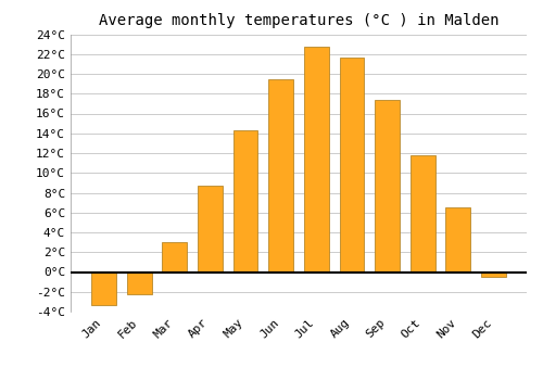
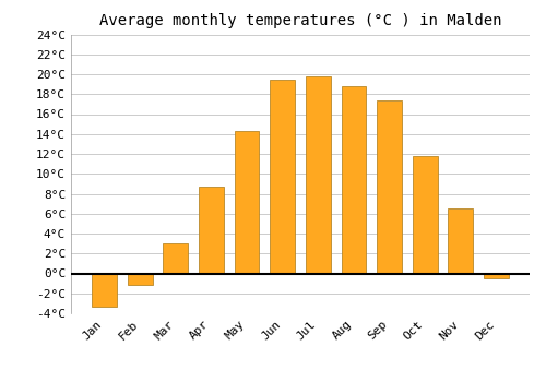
Feb: -2.2°C -> -1.2°C
Jul: 22.7°C -> 19.8°C
Aug: 21.6°C -> 18.8°C
